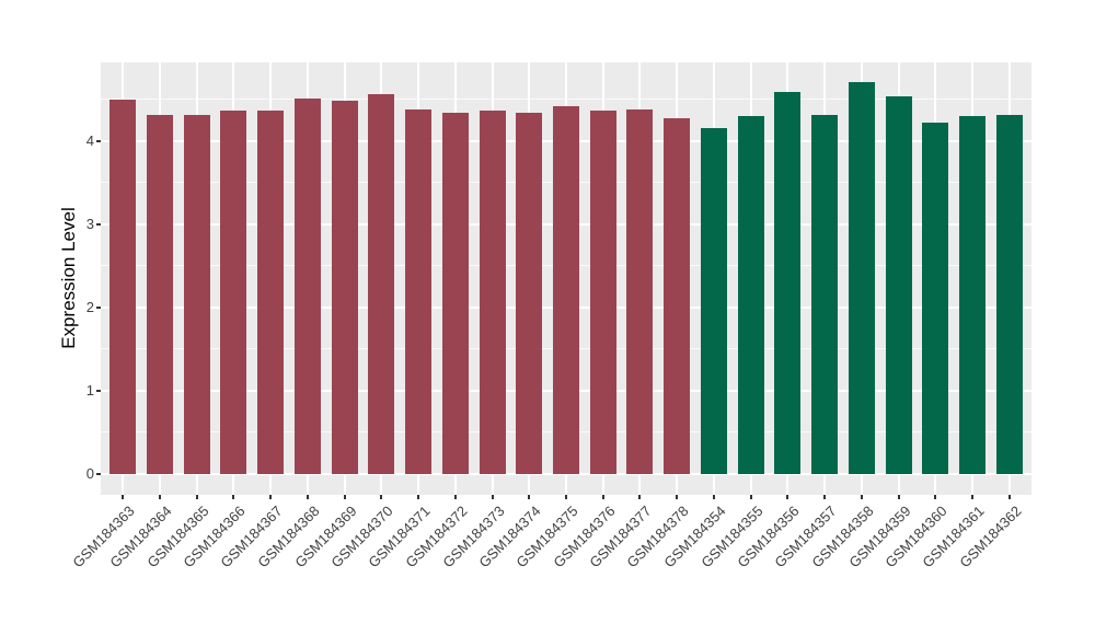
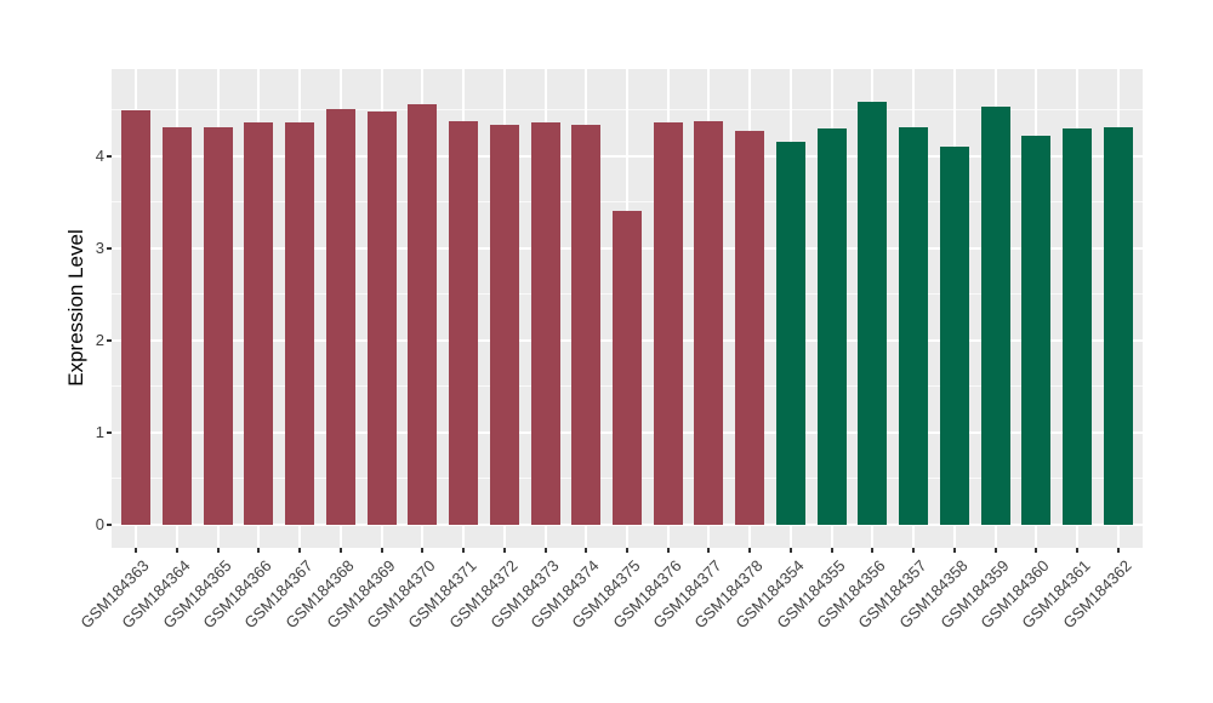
GSM184375: 4.4 -> 3.4
GSM184358: 4.7 -> 4.1
